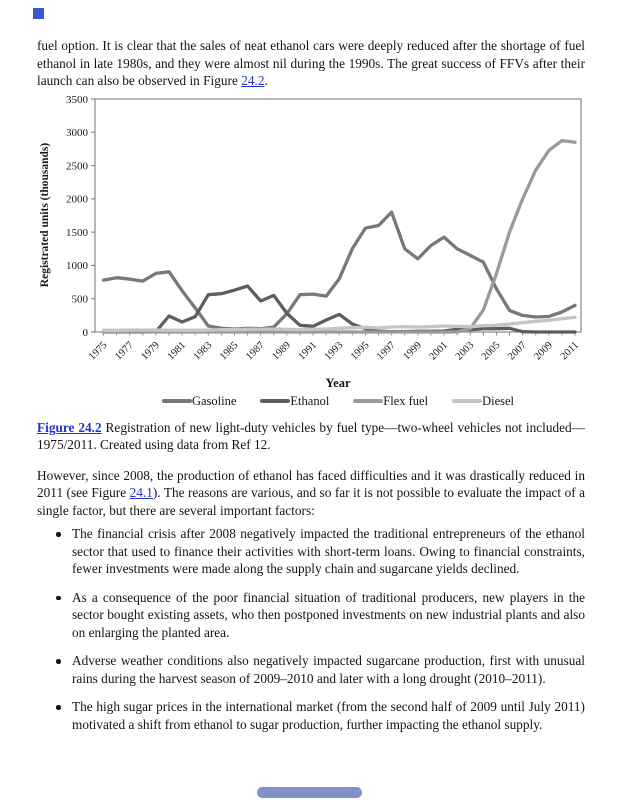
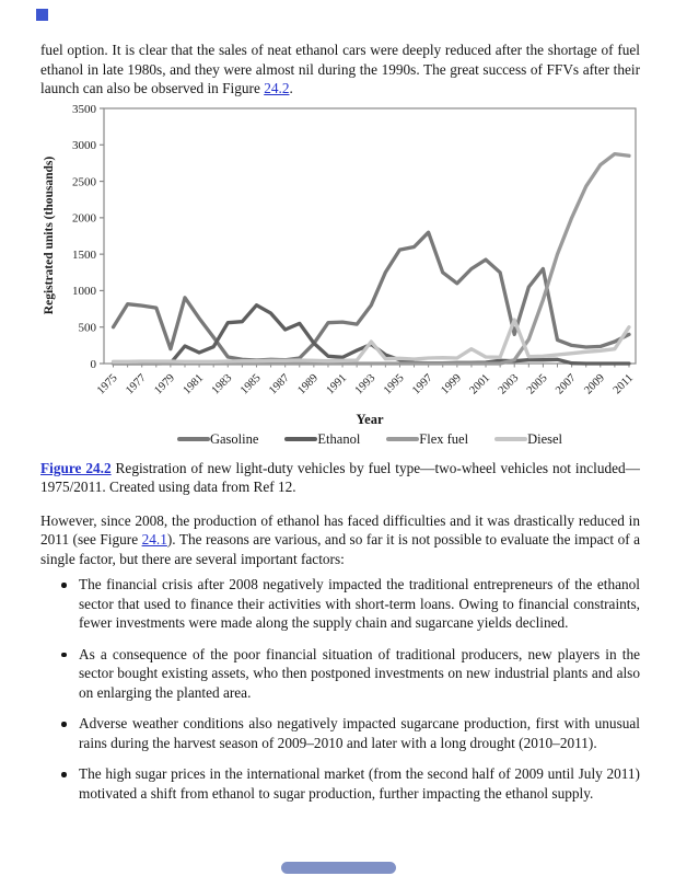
Gasoline/1975: 800 -> 500
Gasoline/1979: 900 -> 200
Ethanol/1985: 600 -> 800
Diesel/1993: 100 -> 300
Diesel/2000: 100 -> 200
Gasoline/2003: 1200 -> 400
Diesel/2003: 100 -> 600
Gasoline/2005: 600 -> 1300
Diesel/2011: 200 -> 500
